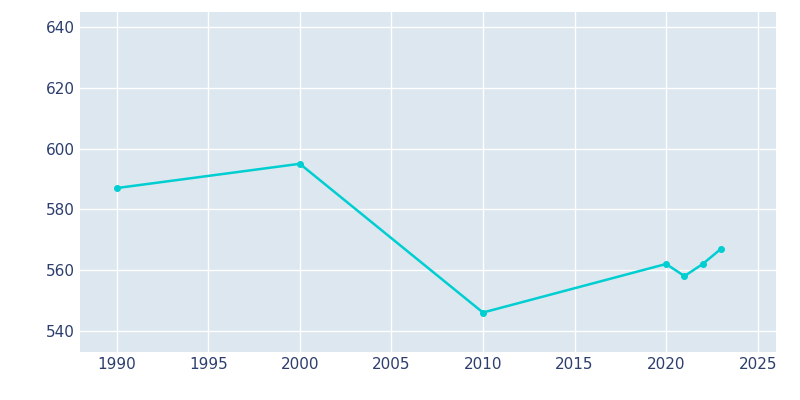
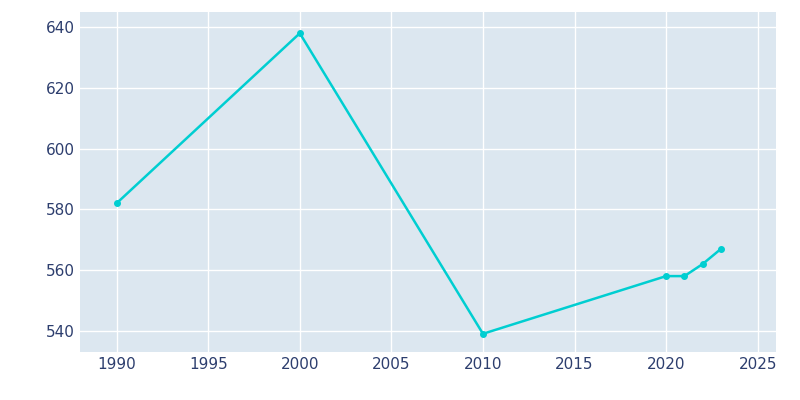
1990: 587 -> 582
2000: 595 -> 638
2010: 546 -> 539
2020: 562 -> 558
